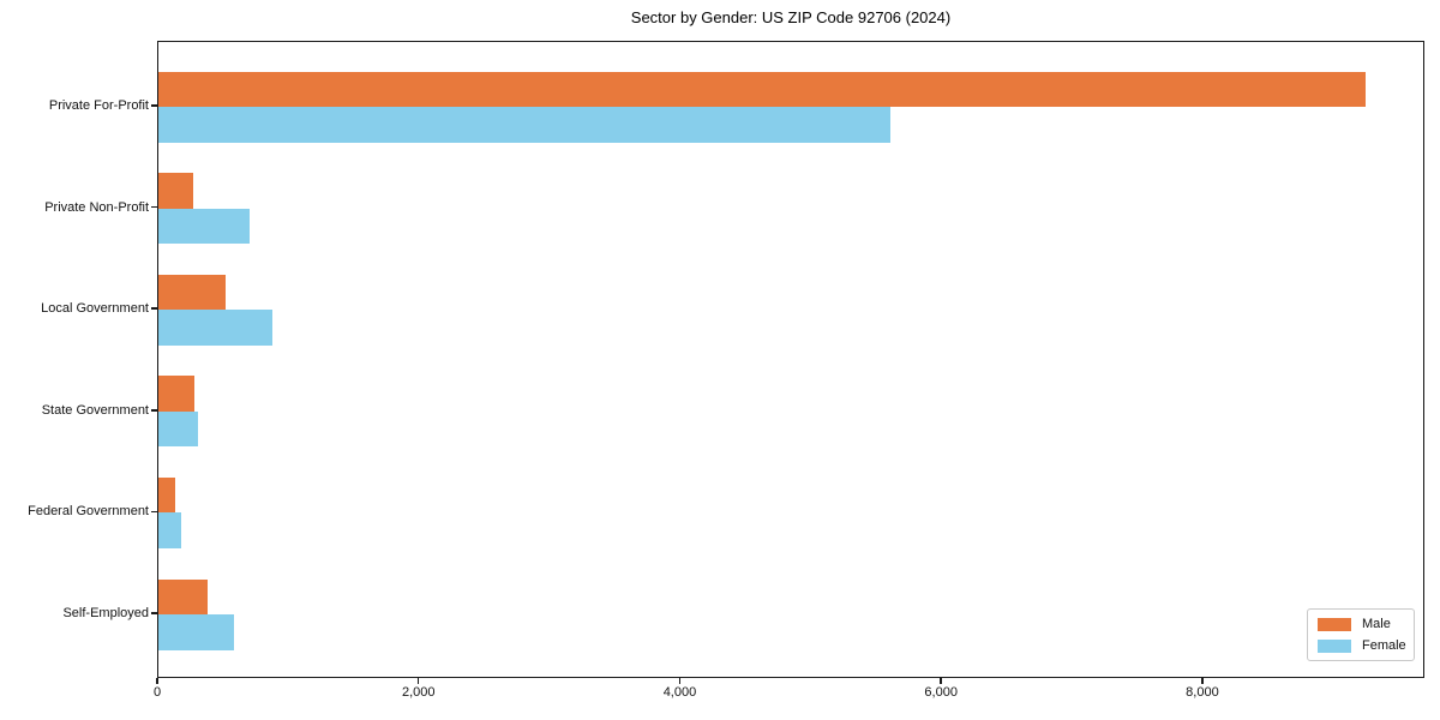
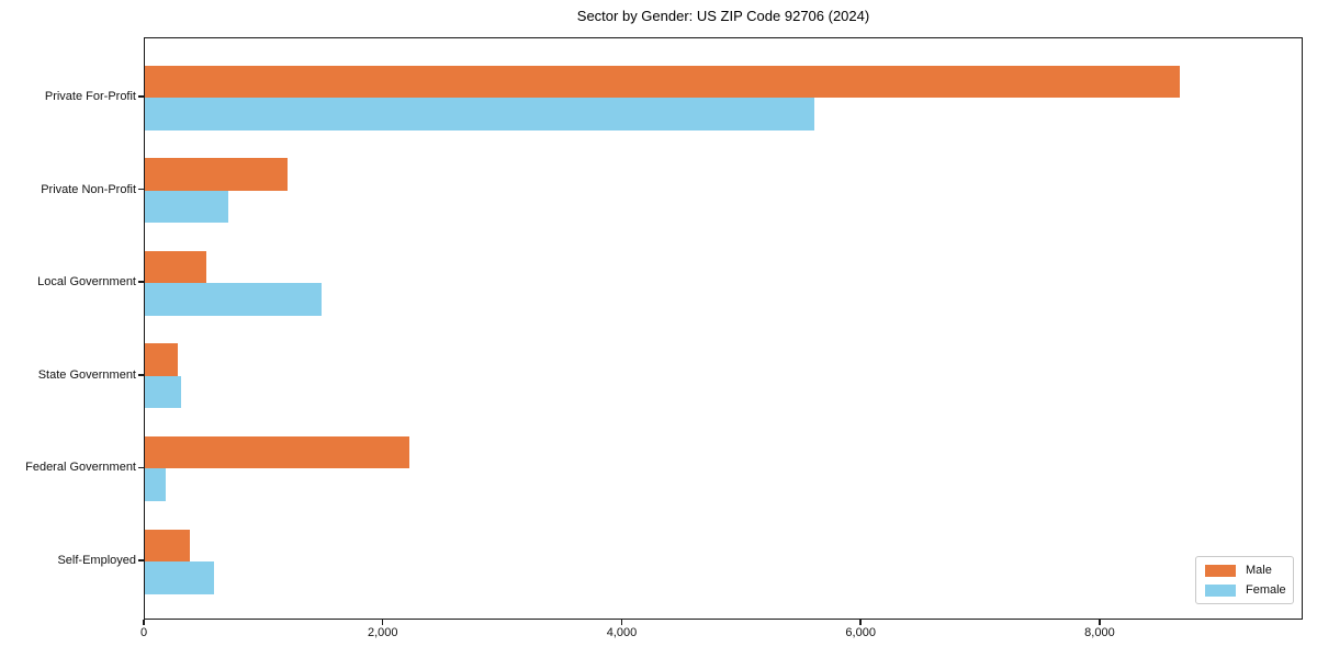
Male/Private For-Profit: 9240 -> 8660
Male/Private Non-Profit: 270 -> 1190
Female/Local Government: 870 -> 1480
Male/Federal Government: 130 -> 2210
